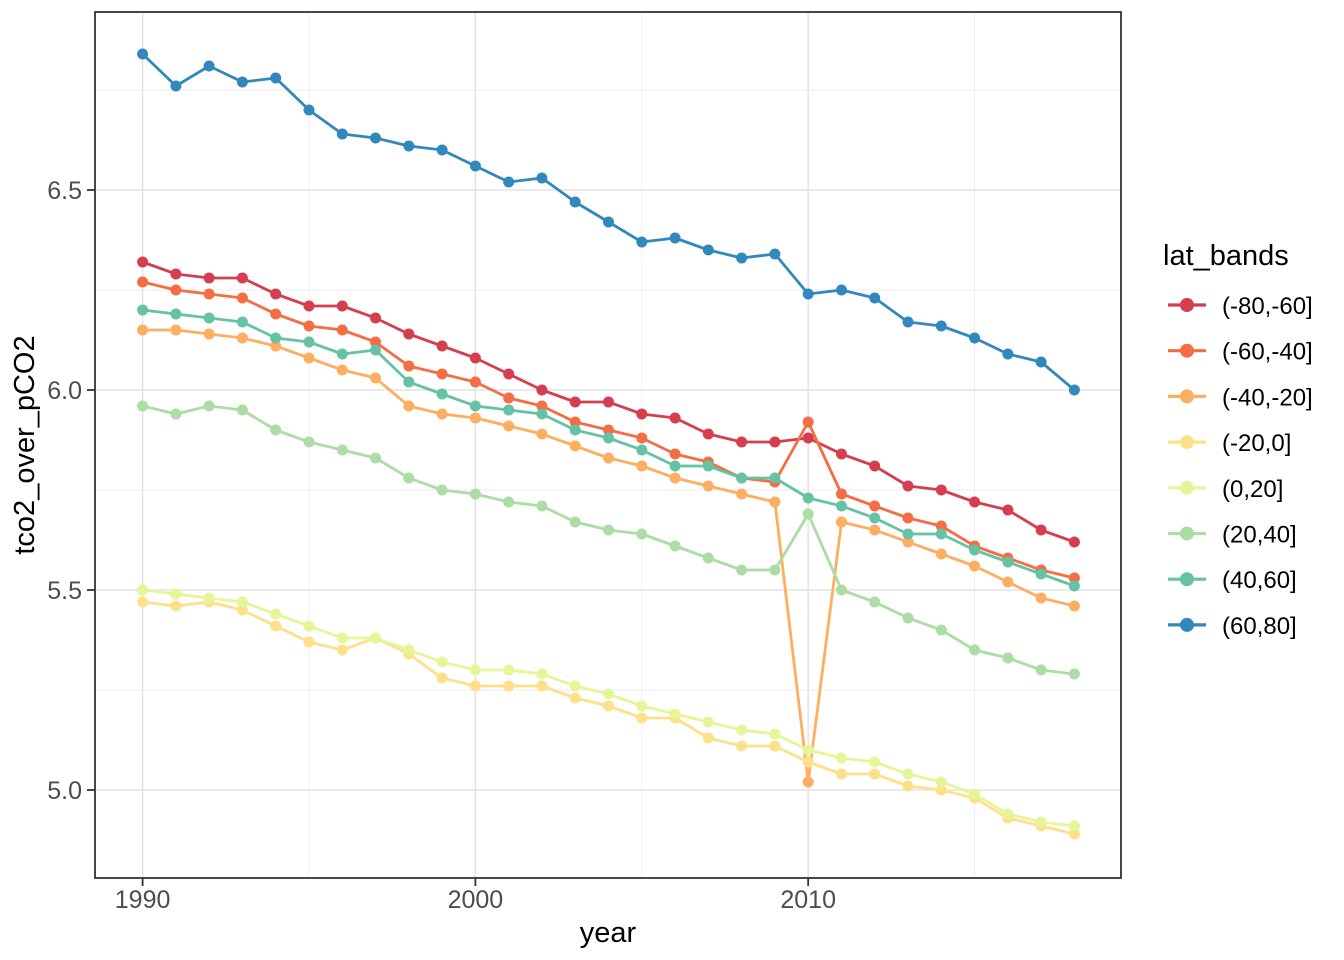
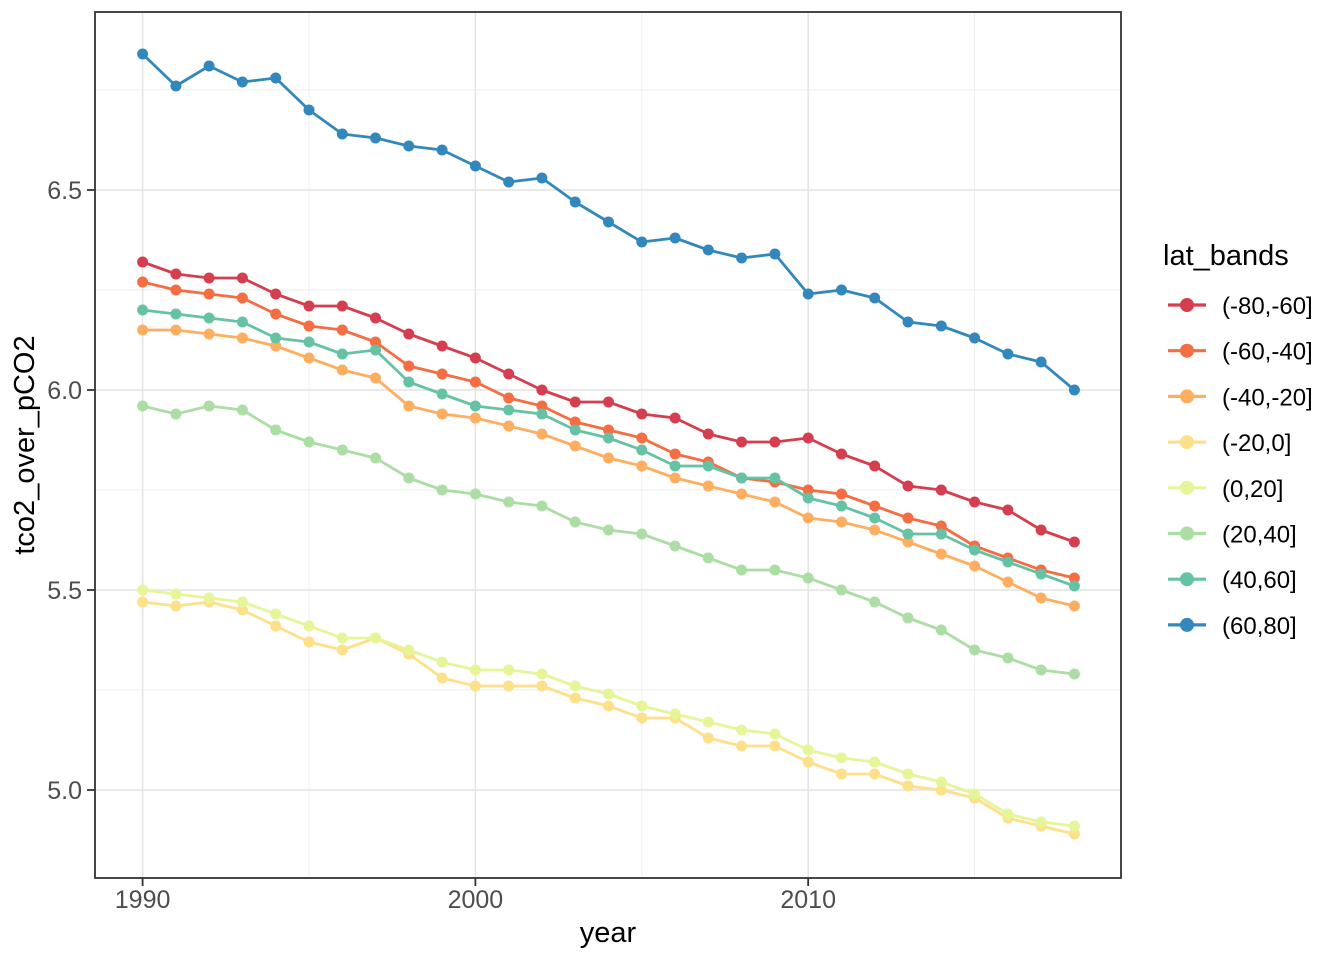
(-60,-40]/2010: 5.92 -> 5.75
(-40,-20]/2010: 5.02 -> 5.68
(20,40]/2010: 5.69 -> 5.53
